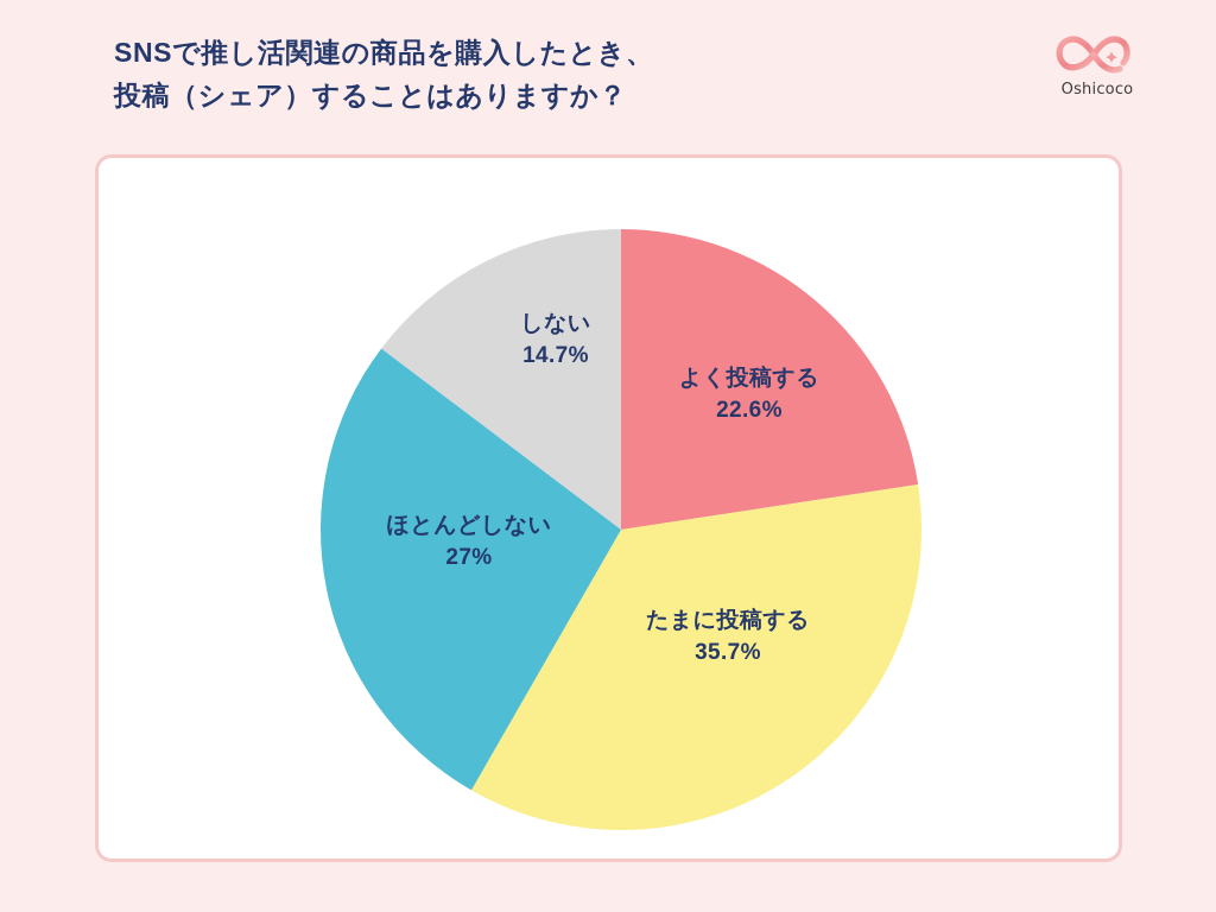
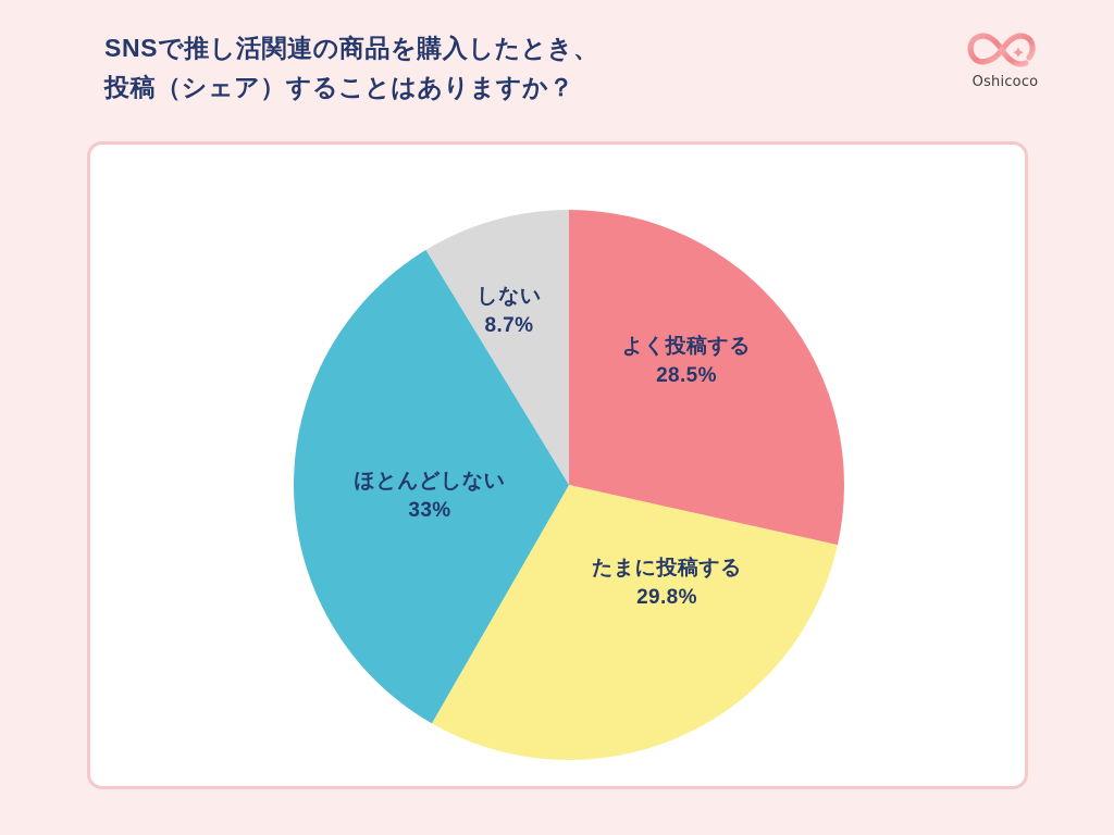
よく投稿する: 22.6% -> 28.5%
たまに投稿する: 35.7% -> 29.8%
ほとんどしない: 27% -> 33%
しない: 14.7% -> 8.7%
